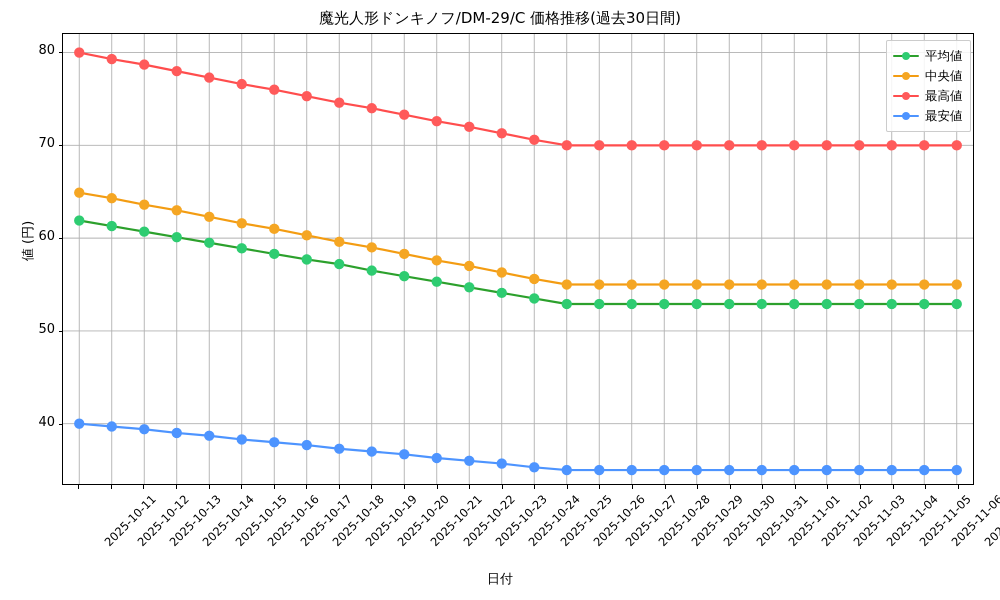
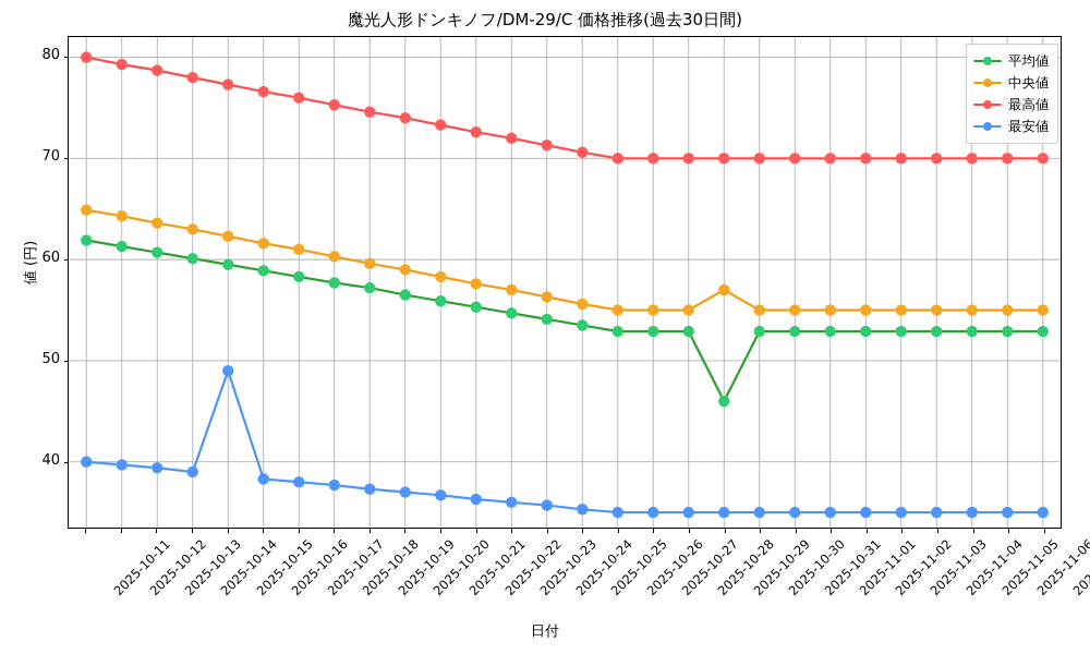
最安値/2025-10-15: 39 -> 49
平均値/2025-10-29: 53 -> 46
中央値/2025-10-29: 55 -> 57
